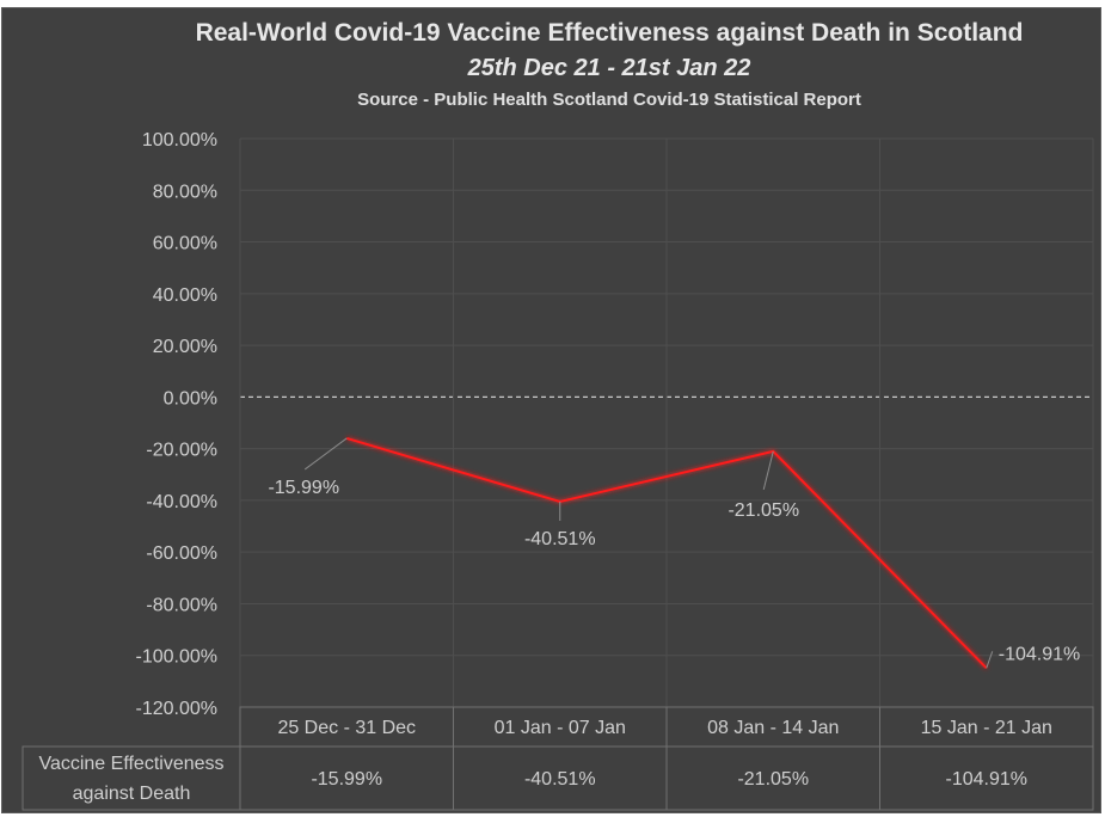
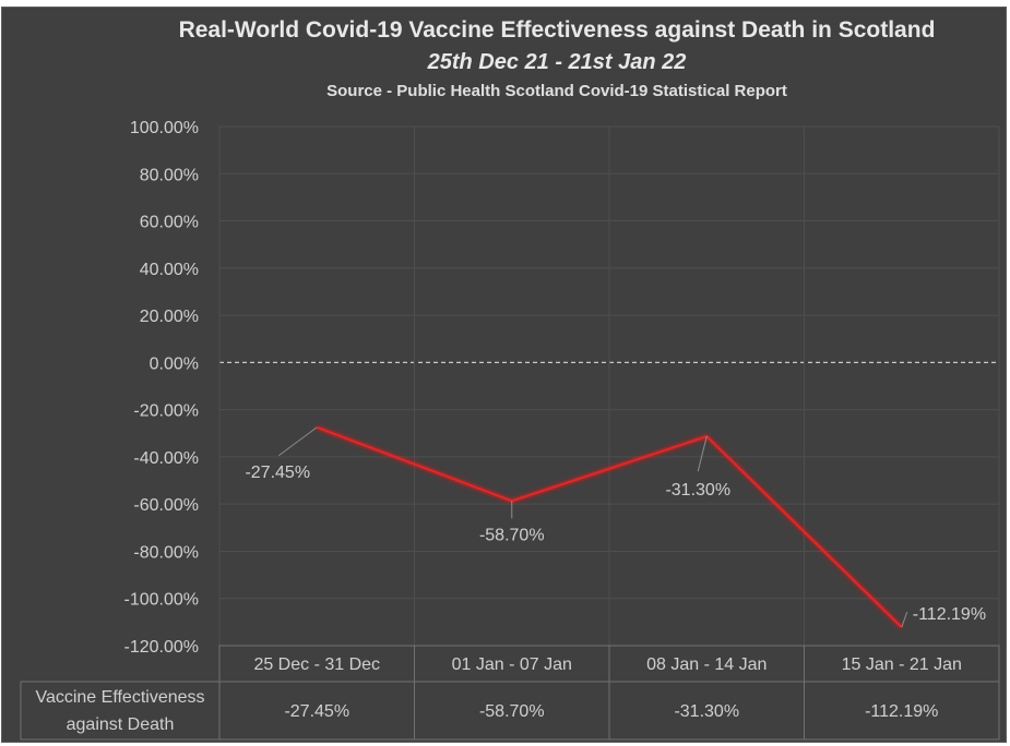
25 Dec - 31 Dec: -15.99% -> -27.45%
01 Jan - 07 Jan: -40.51% -> -58.70%
08 Jan - 14 Jan: -21.05% -> -31.30%
15 Jan - 21 Jan: -104.91% -> -112.19%
